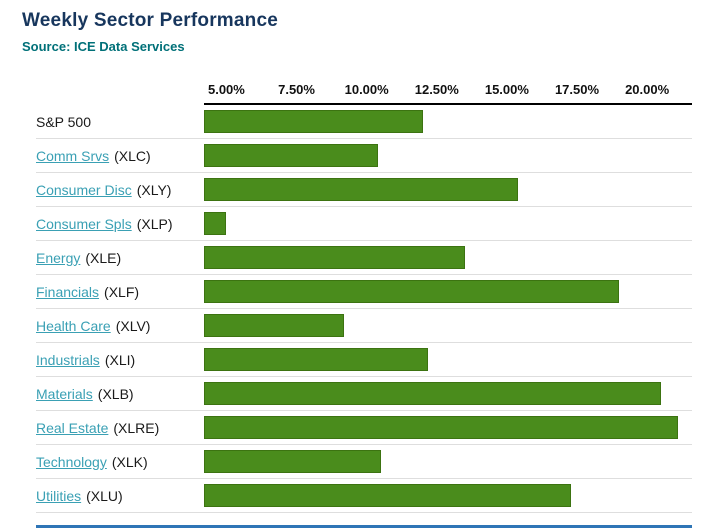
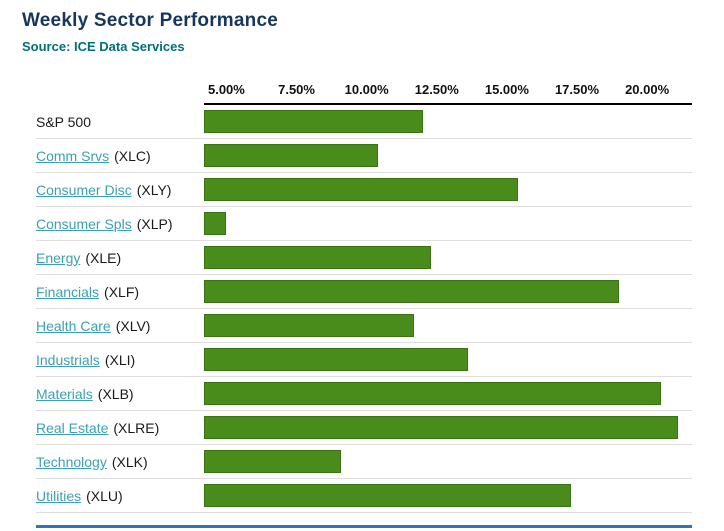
Energy: 13.5% -> 12.3%
Health Care: 9.2% -> 11.7%
Industrials: 12.2% -> 13.6%
Technology: 10.5% -> 9.1%
